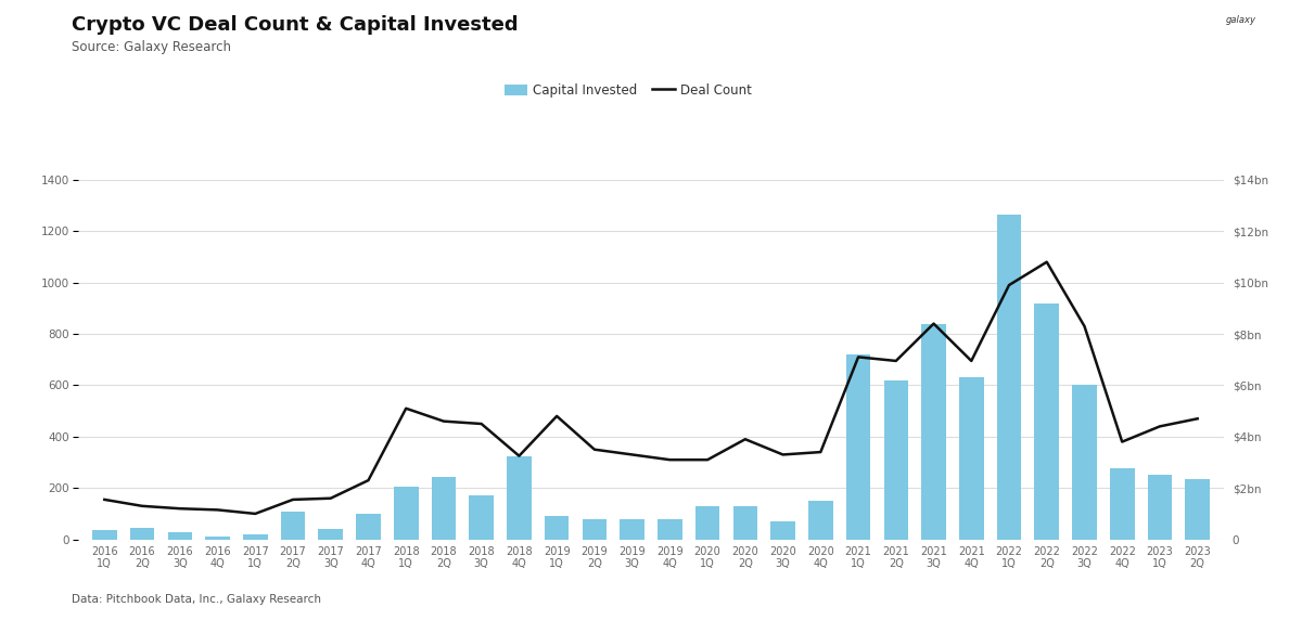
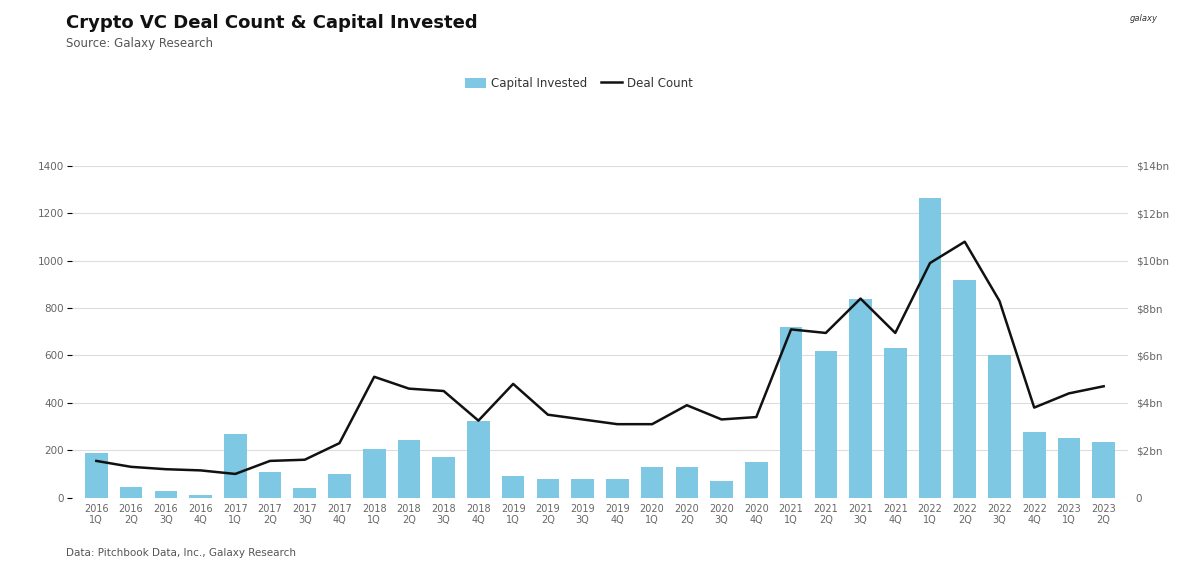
Capital Invested/2016 1Q: 35 -> 190
Capital Invested/2017 1Q: 20 -> 270
